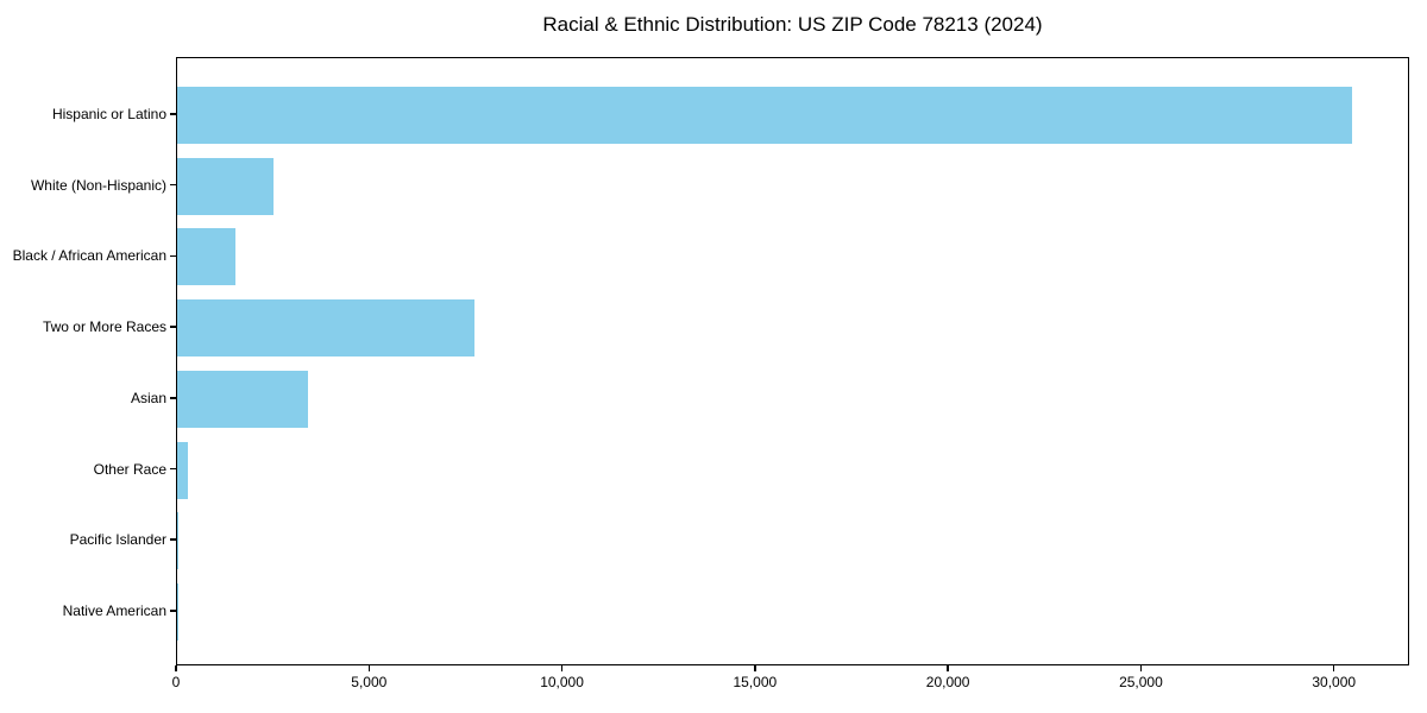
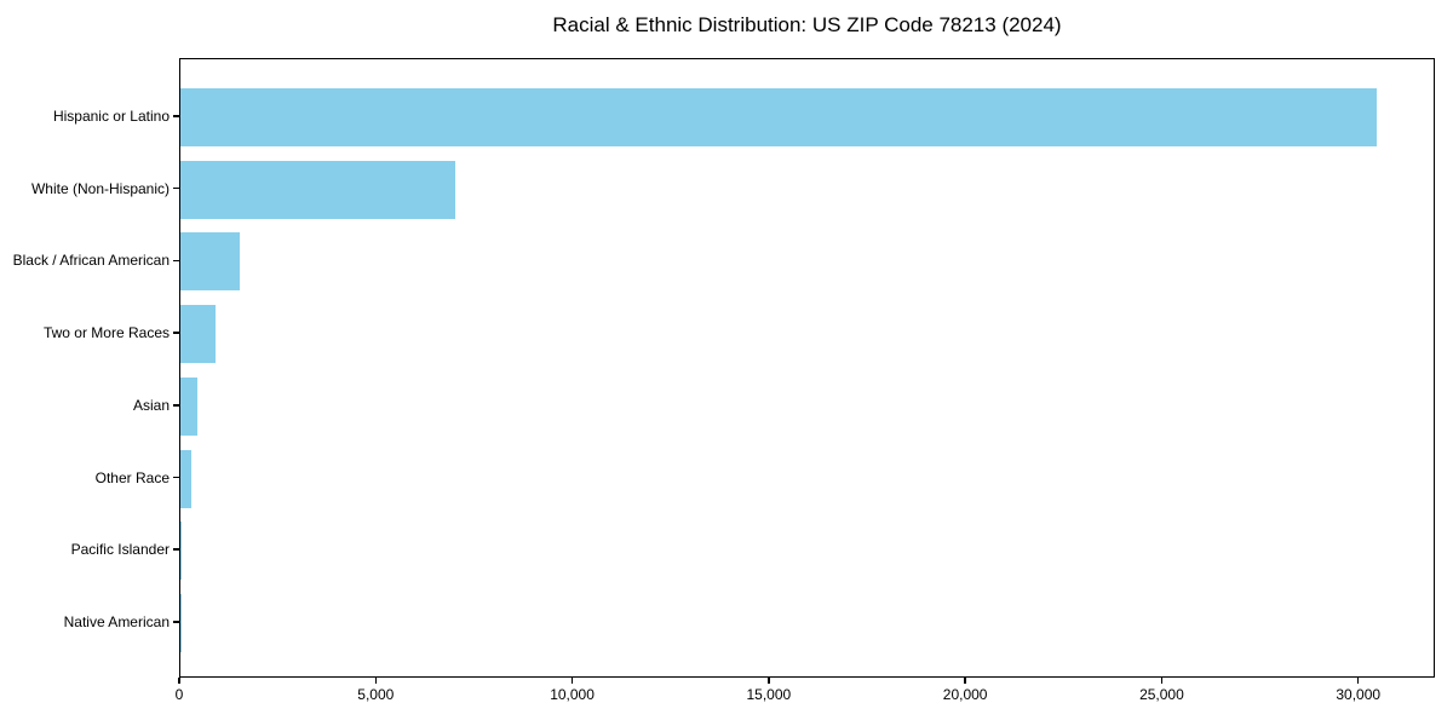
White (Non-Hispanic): 2500 -> 7000
Two or More Races: 7700 -> 900
Asian: 3400 -> 400
